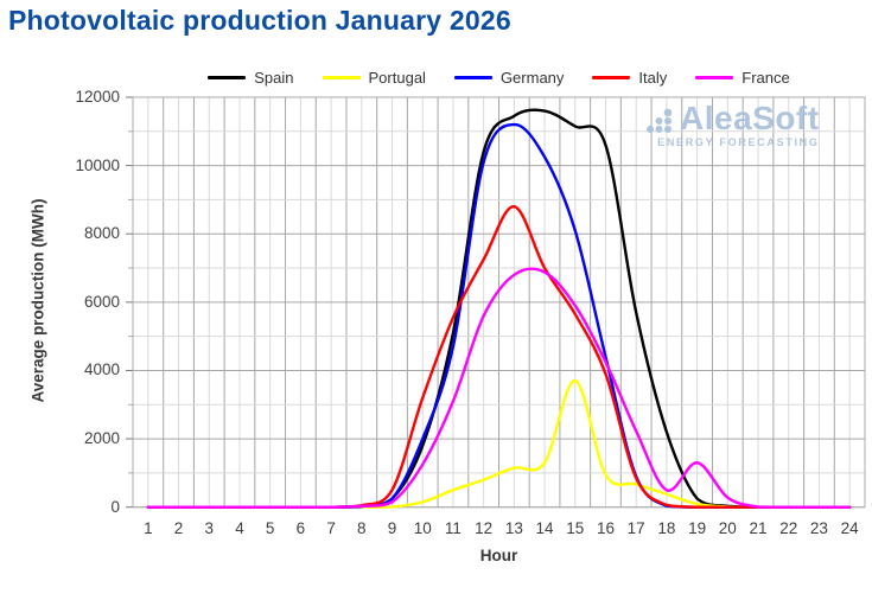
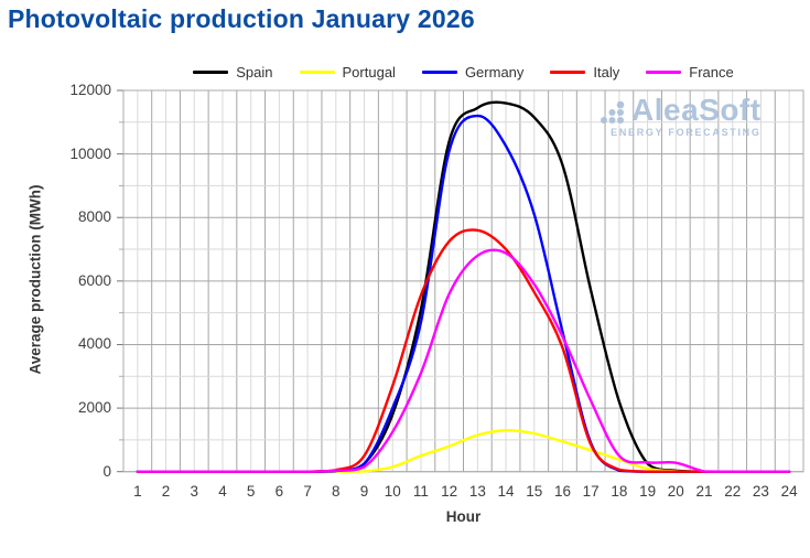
Italy/10: 3200 -> 2700
Italy/13: 8800 -> 7600
Portugal/15: 3700 -> 1200
Spain/16: 10600 -> 9600
France/19: 1300 -> 300
